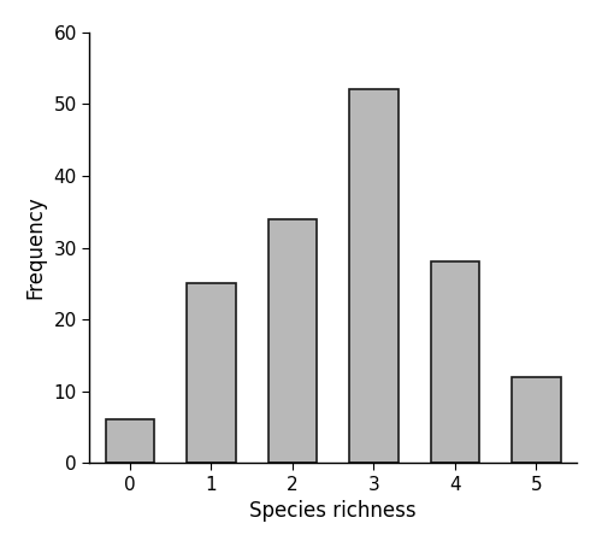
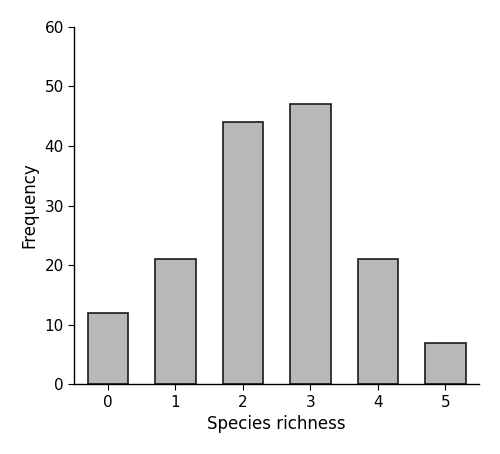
0: 6 -> 12
1: 25 -> 21
2: 34 -> 44
3: 52 -> 47
4: 28 -> 21
5: 12 -> 7
